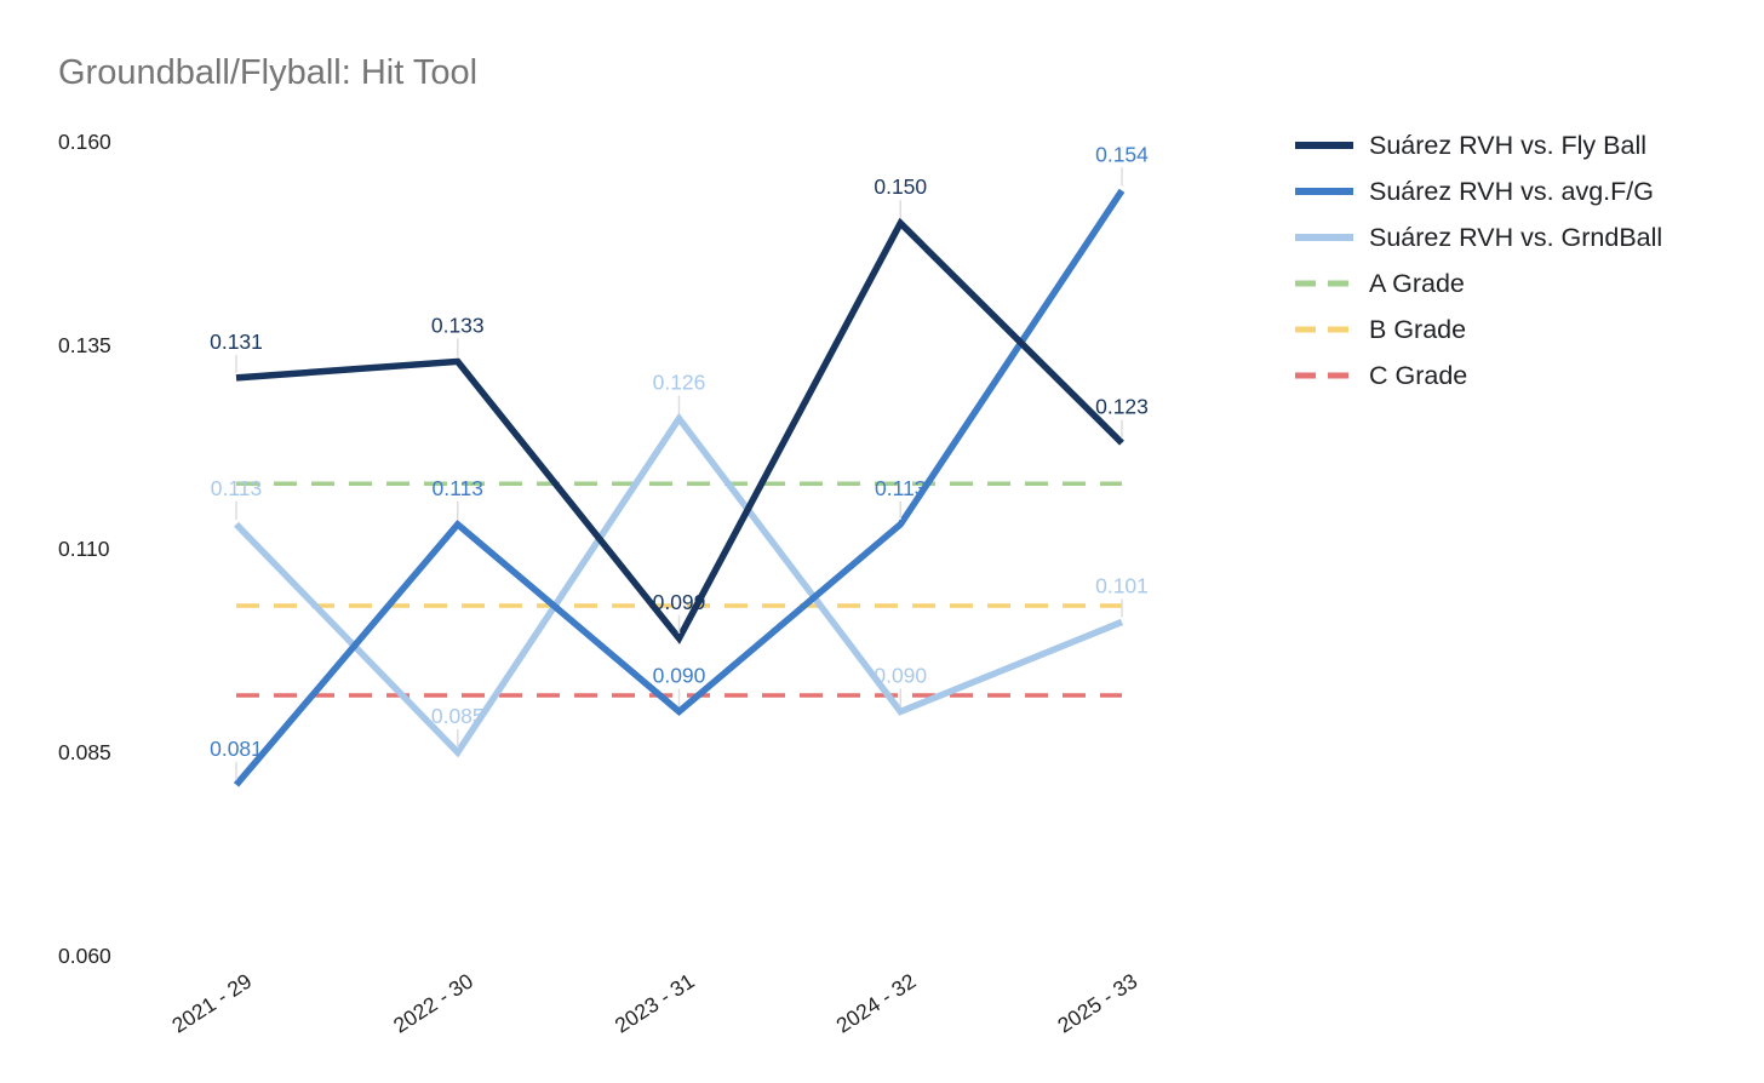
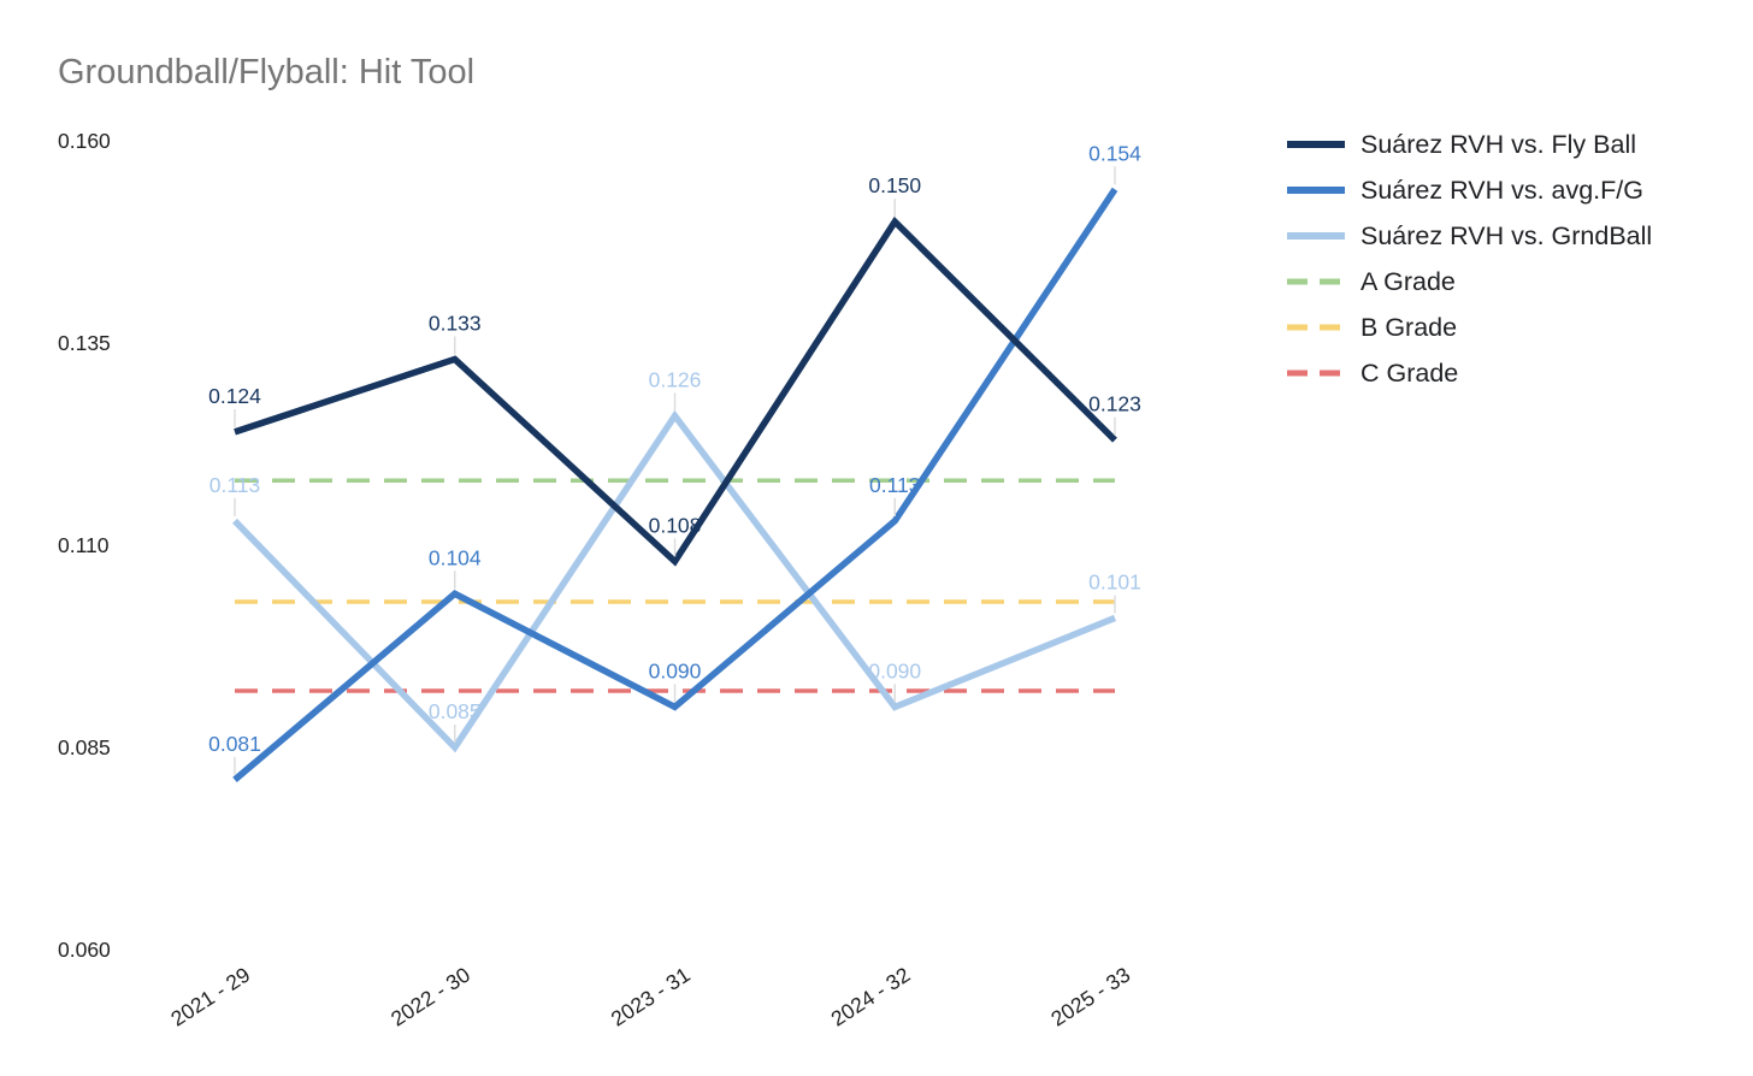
Suárez RVH vs. Fly Ball/2021 - 29: 0.131 -> 0.124
Suárez RVH vs. avg.F/G/2022 - 30: 0.113 -> 0.104
Suárez RVH vs. Fly Ball/2023 - 31: 0.099 -> 0.108
